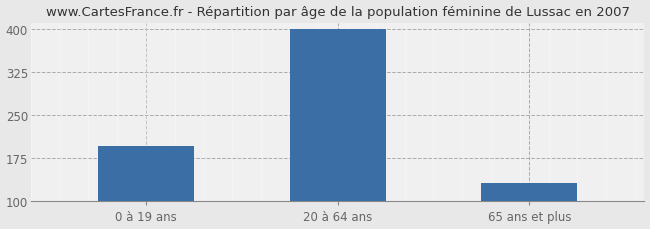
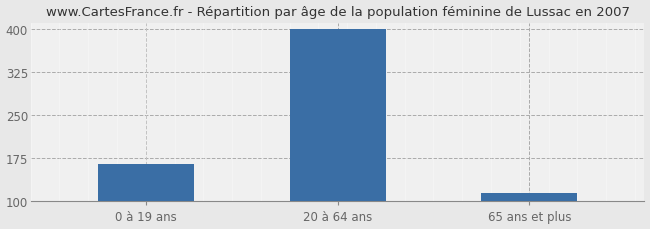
0 à 19 ans: 196 -> 165
65 ans et plus: 132 -> 115
